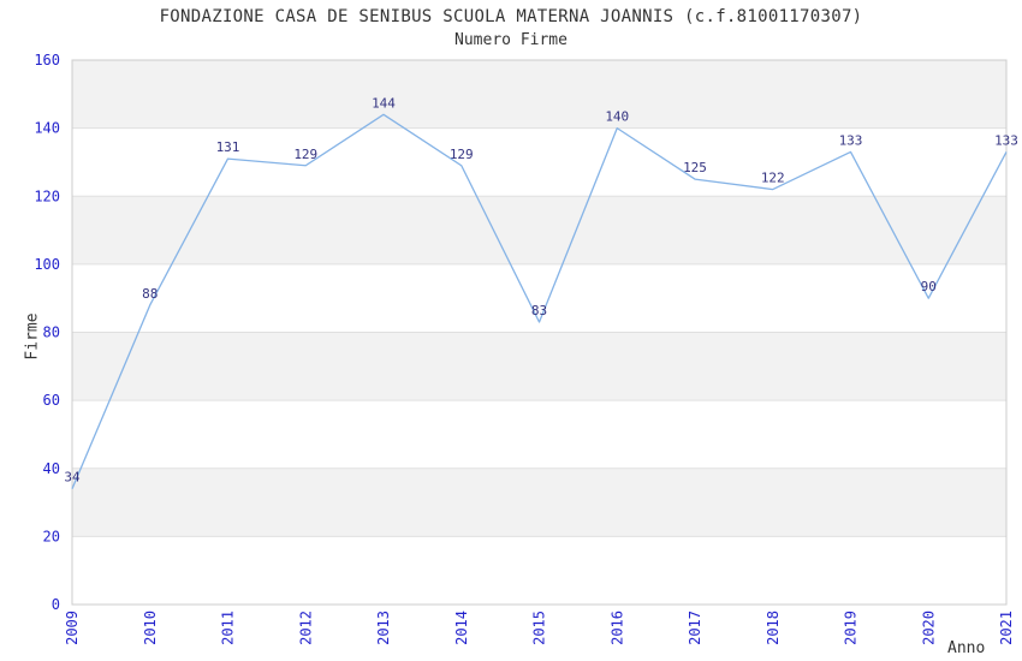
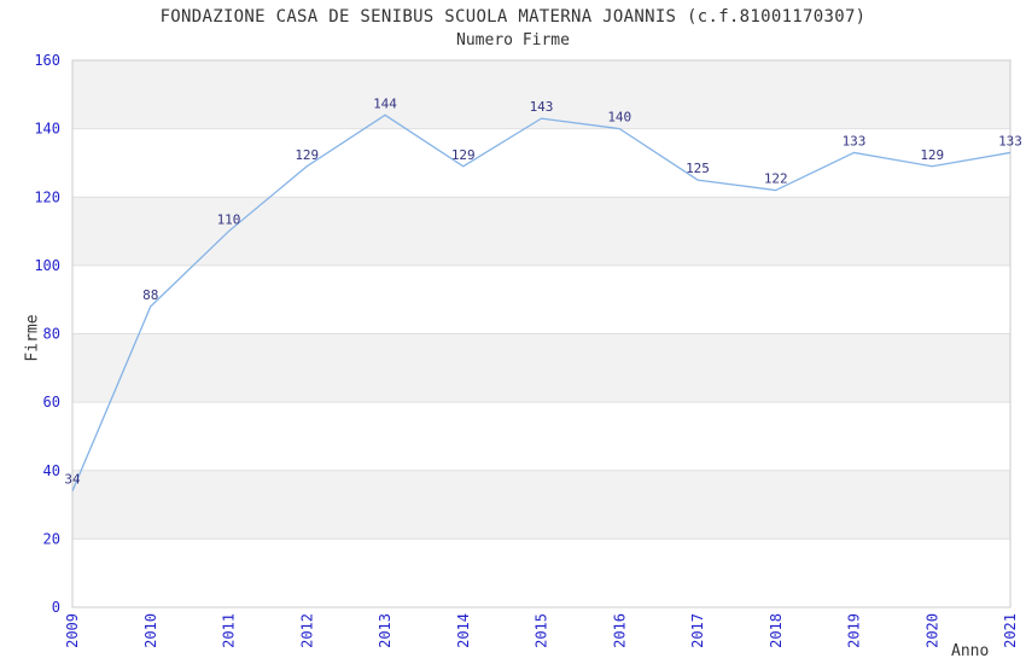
2011: 131 -> 110
2015: 83 -> 143
2020: 90 -> 129
